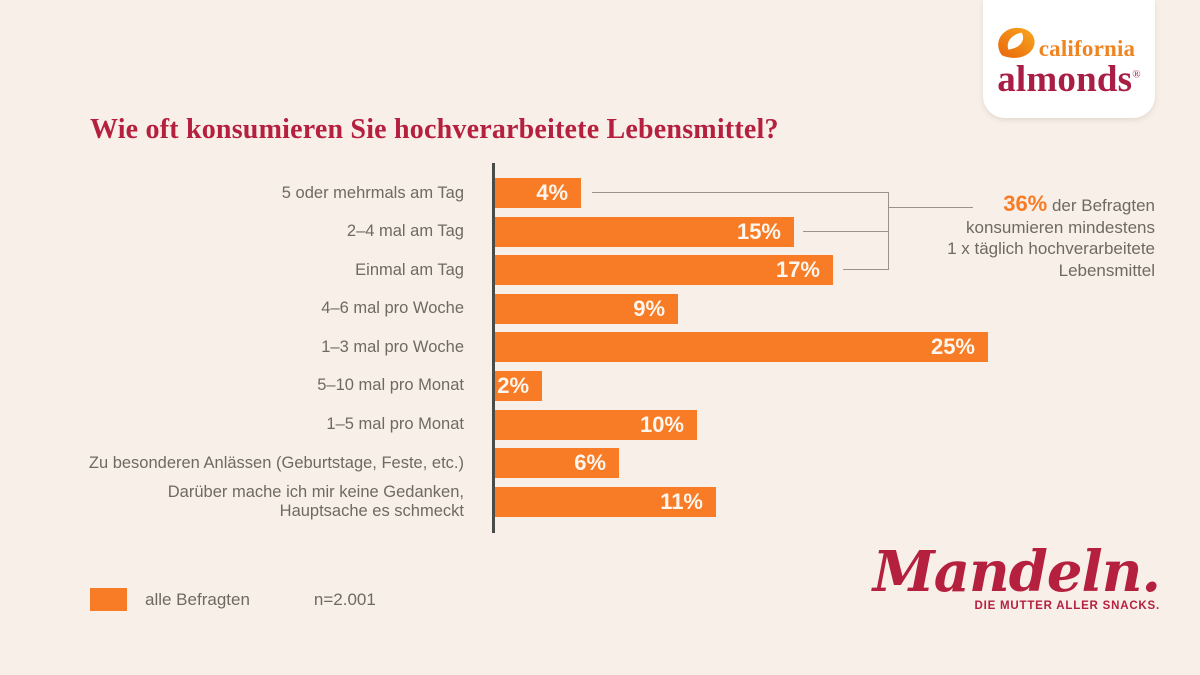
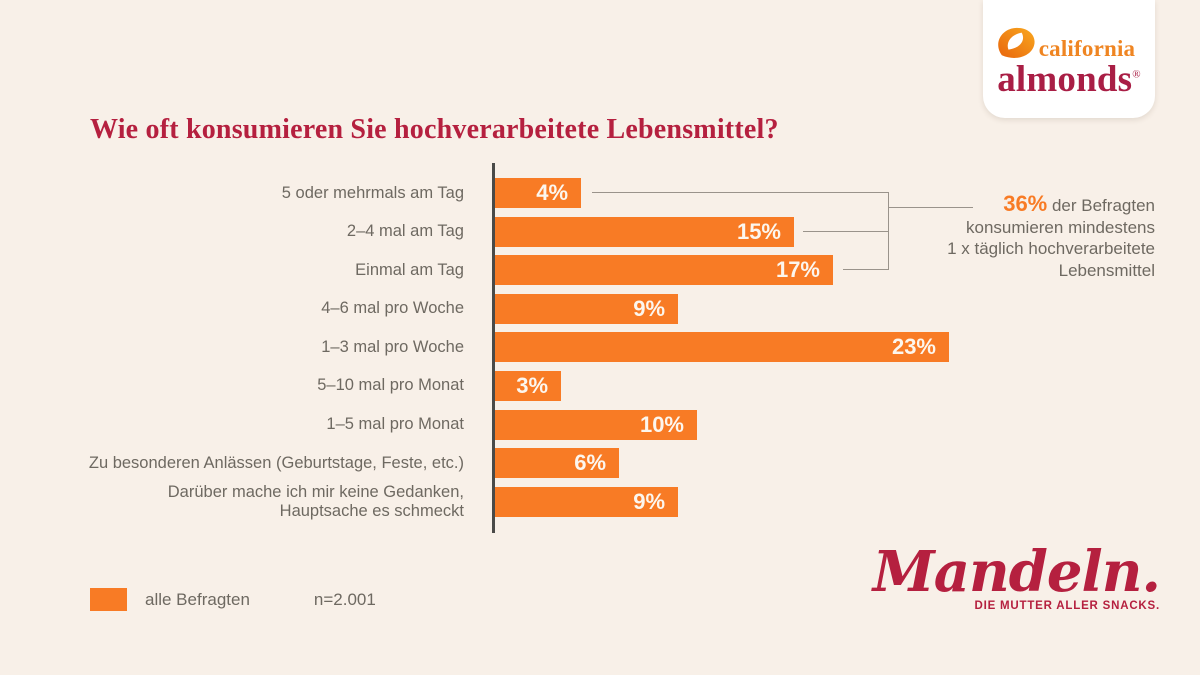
1–3 mal pro Woche: 25% -> 23%
5–10 mal pro Monat: 2% -> 3%
Darüber mache ich mir keine Gedanken, Hauptsache es schmeckt: 11% -> 9%
